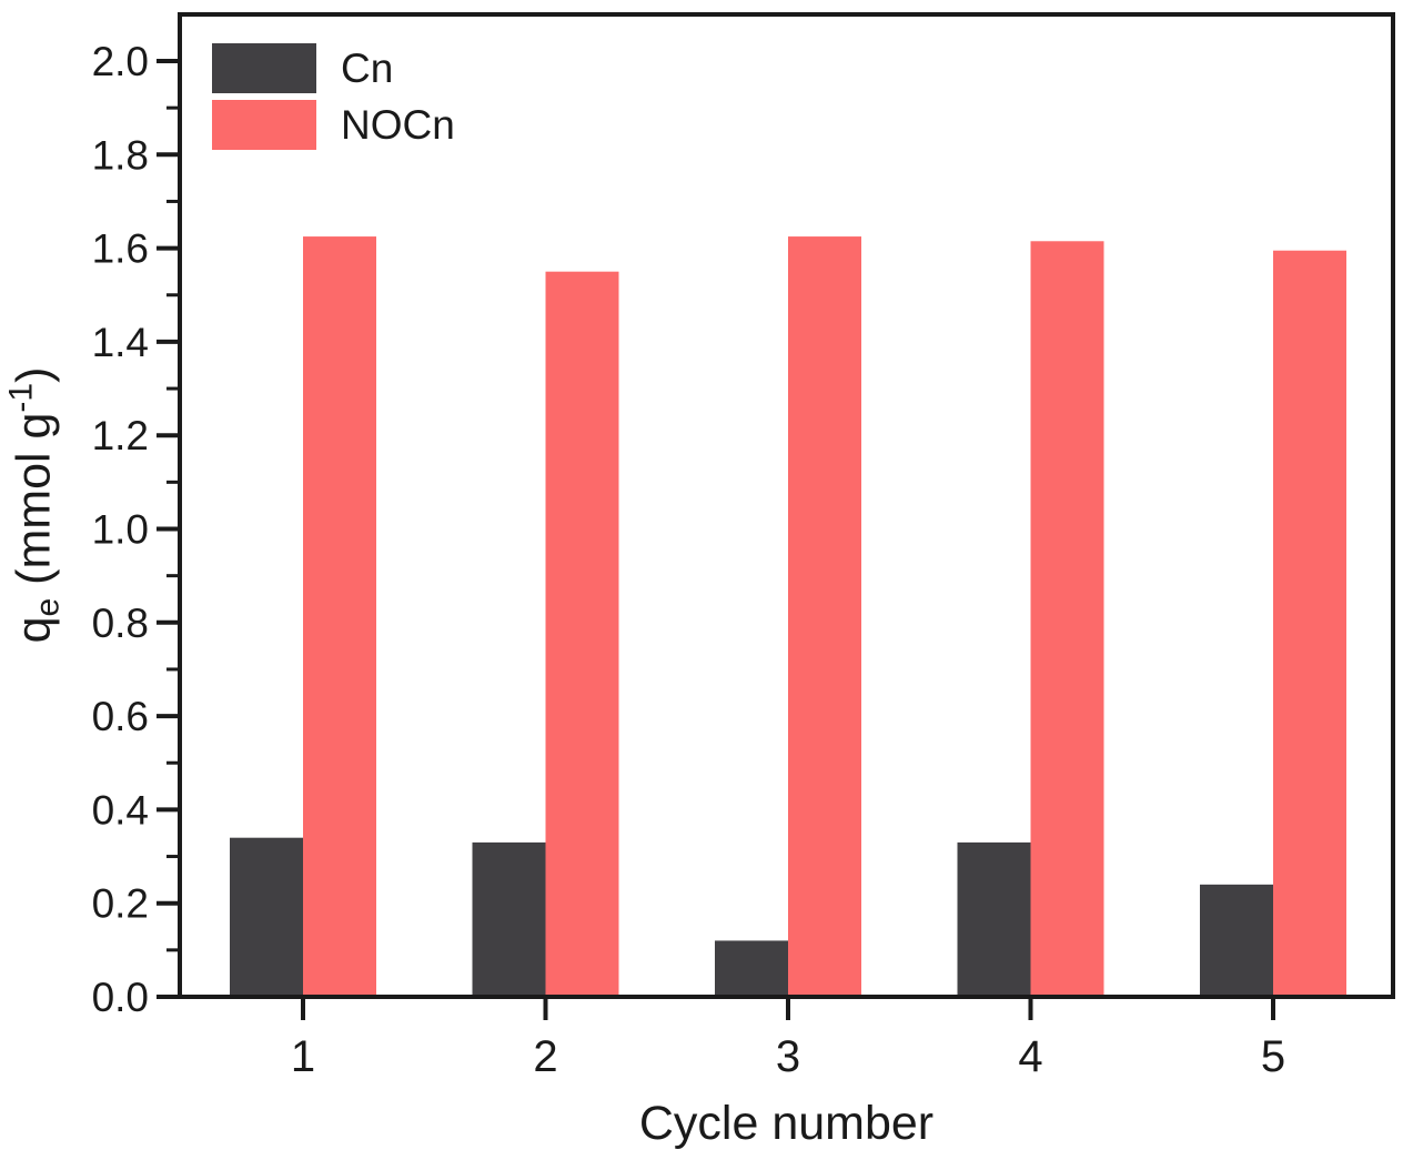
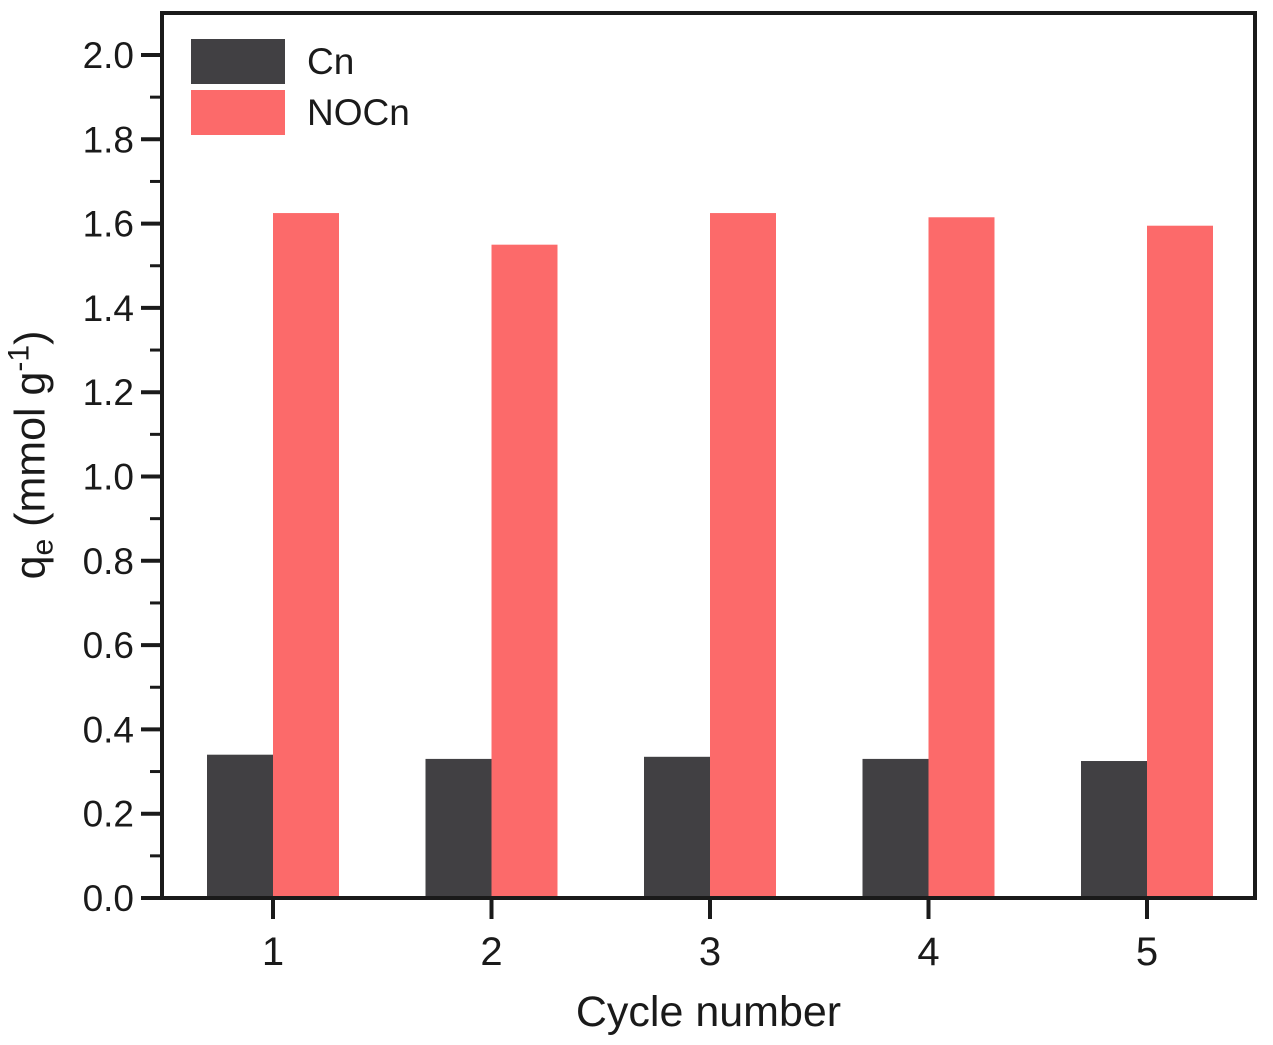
Cn/3: 0.12 -> 0.34
Cn/5: 0.24 -> 0.33
